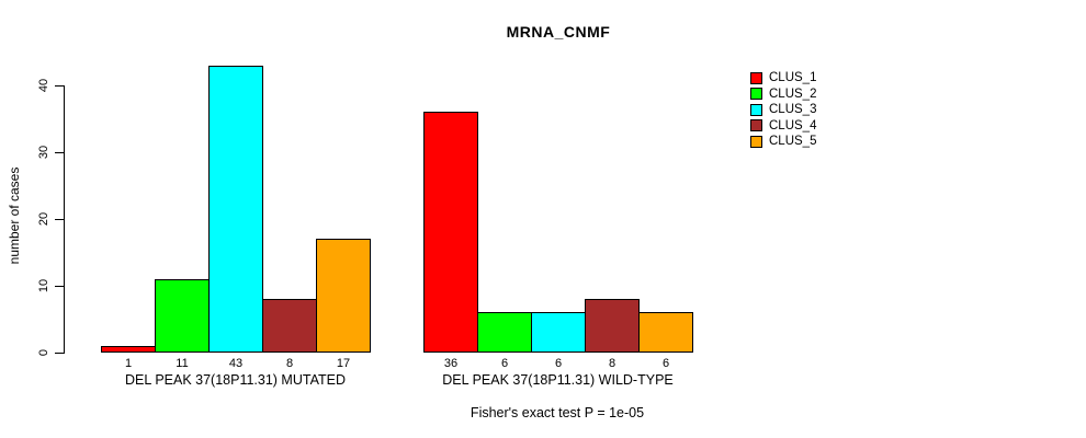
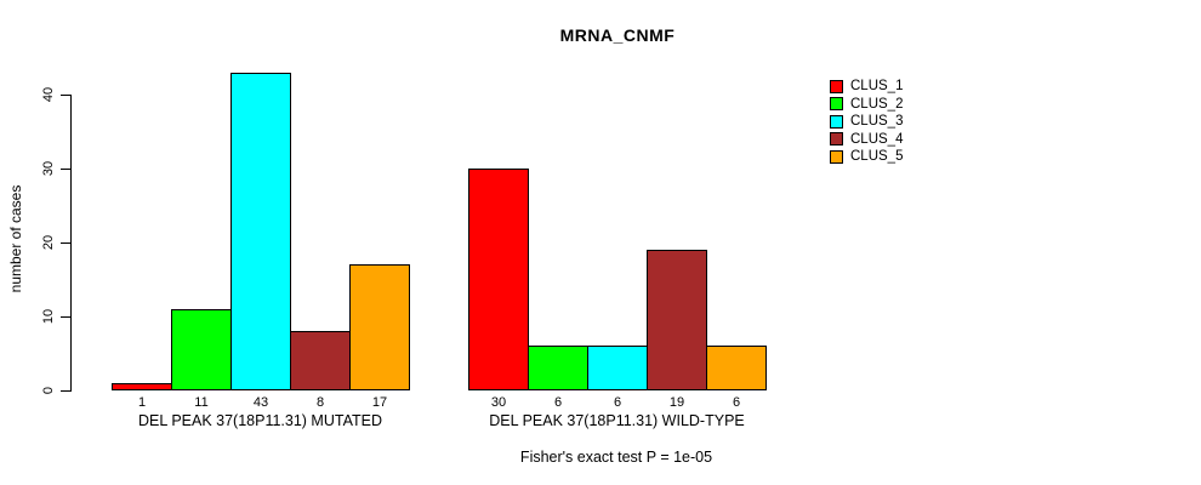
CLUS_1/DEL PEAK 37(18P11.31) WILD-TYPE: 36 -> 30
CLUS_4/DEL PEAK 37(18P11.31) WILD-TYPE: 8 -> 19
